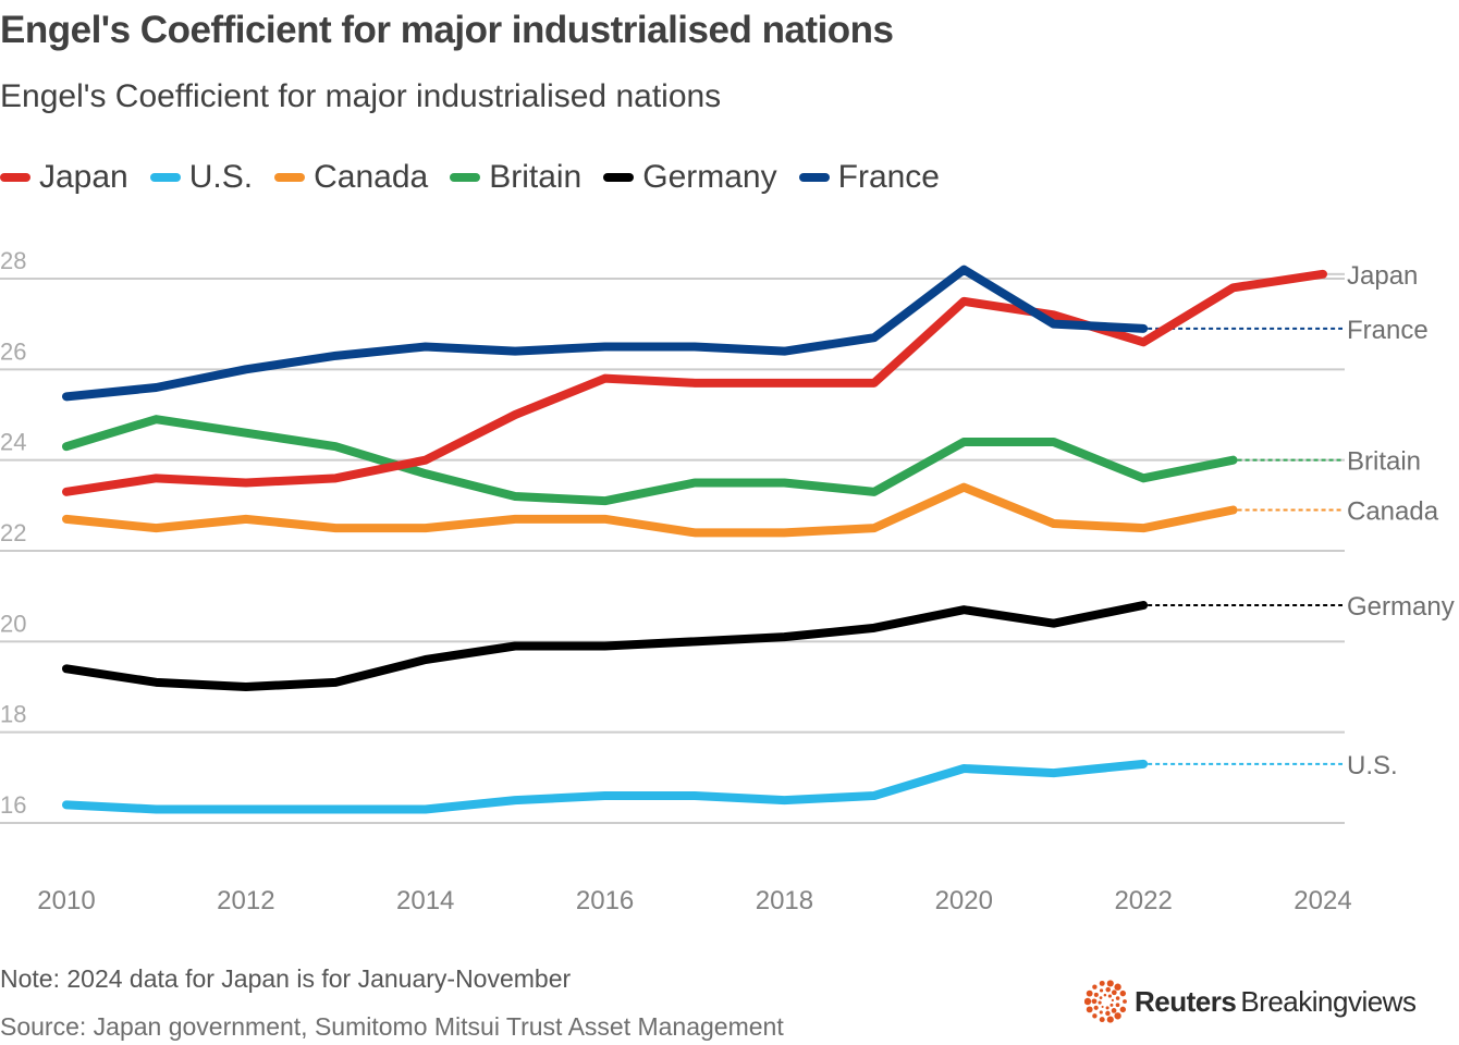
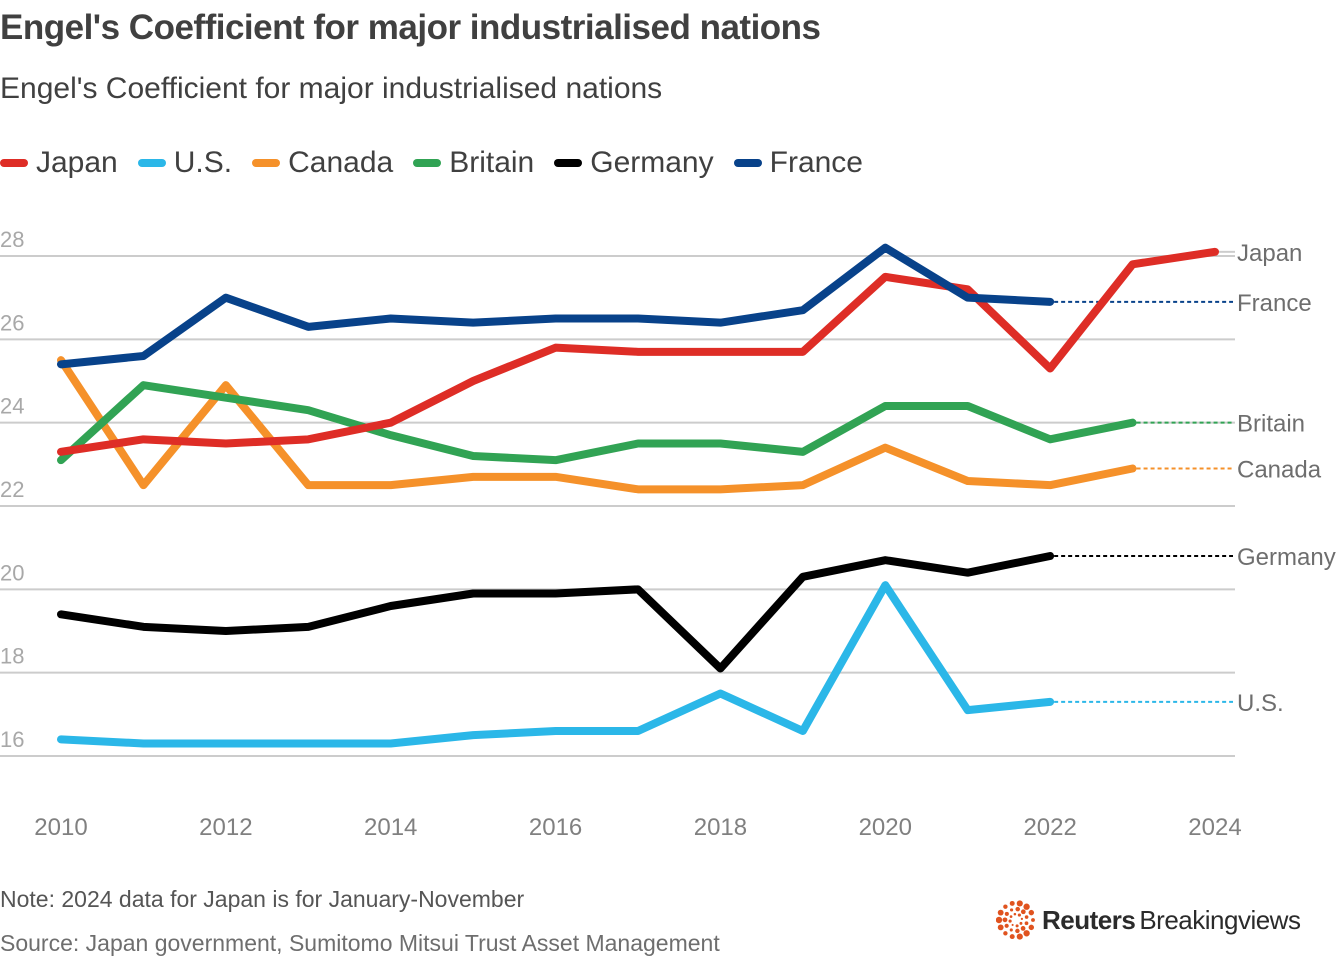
Canada/2010: 22.7 -> 25.5
Britain/2010: 24.3 -> 23.1
Canada/2012: 22.7 -> 24.9
France/2012: 26.0 -> 27.0
U.S./2018: 16.5 -> 17.5
Germany/2018: 20.1 -> 18.1
U.S./2020: 17.2 -> 20.1
Japan/2022: 26.6 -> 25.3
